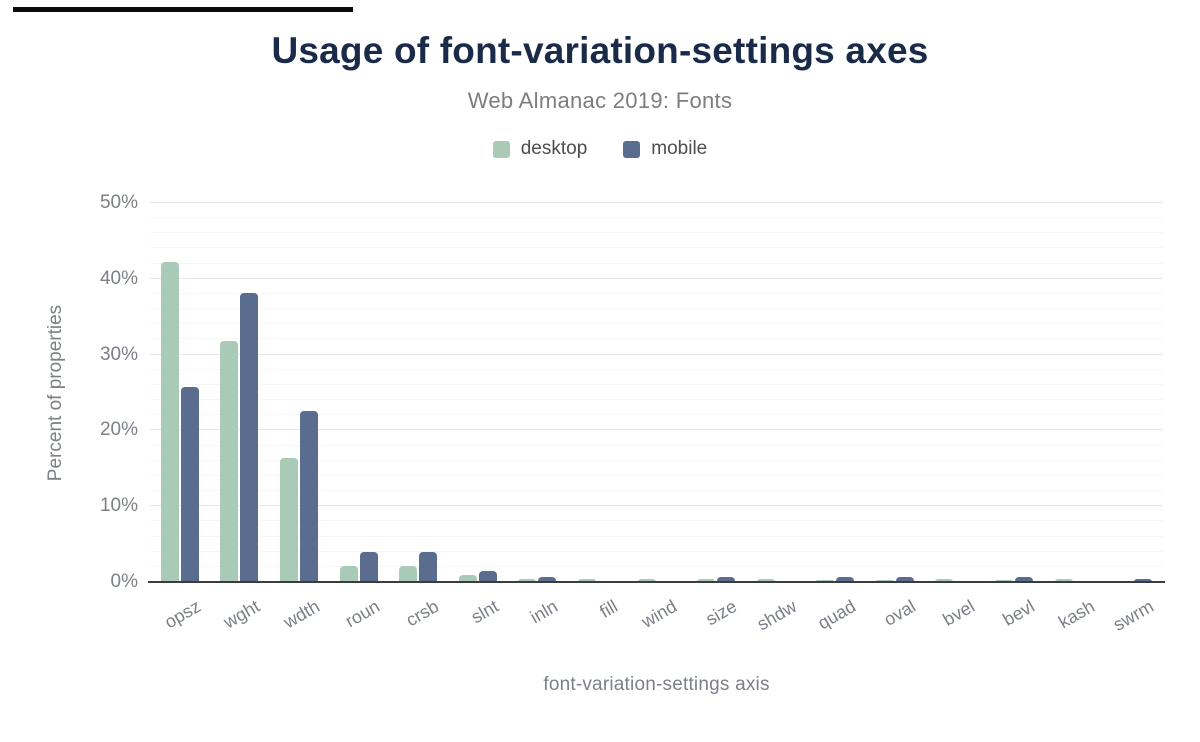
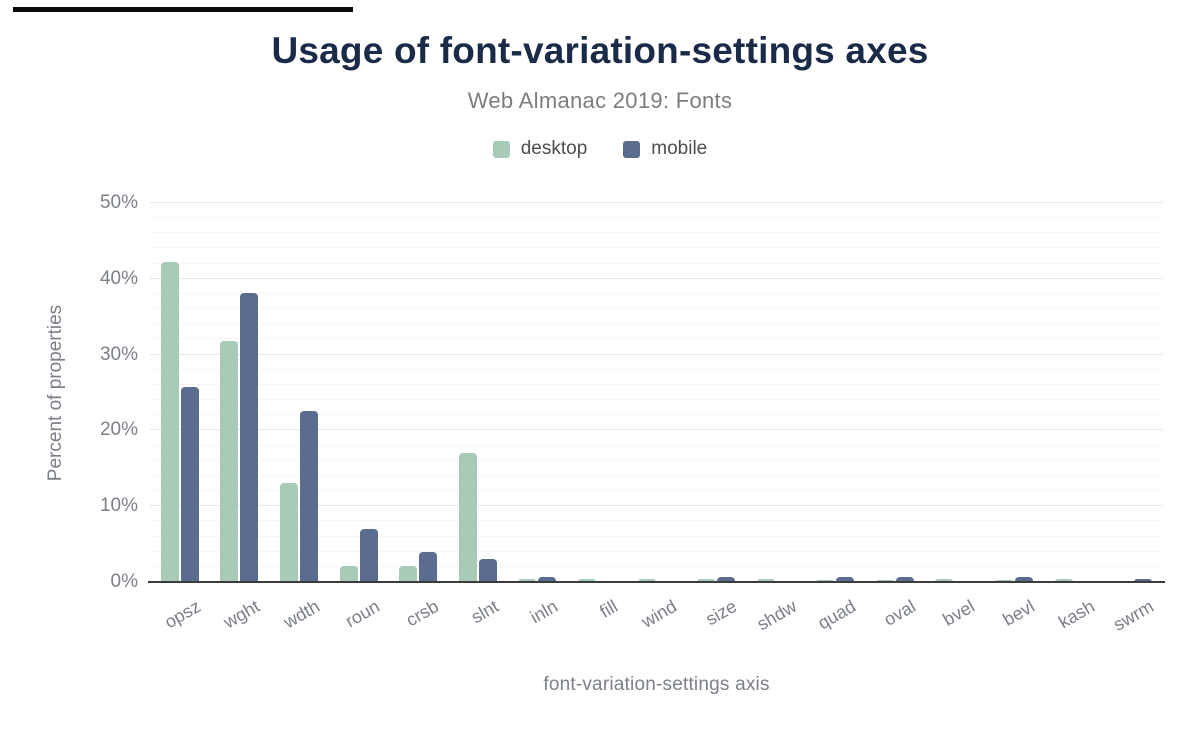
desktop/wdth: 16% -> 13%
mobile/roun: 4% -> 7%
desktop/slnt: 1% -> 17%
mobile/slnt: 1% -> 3%
